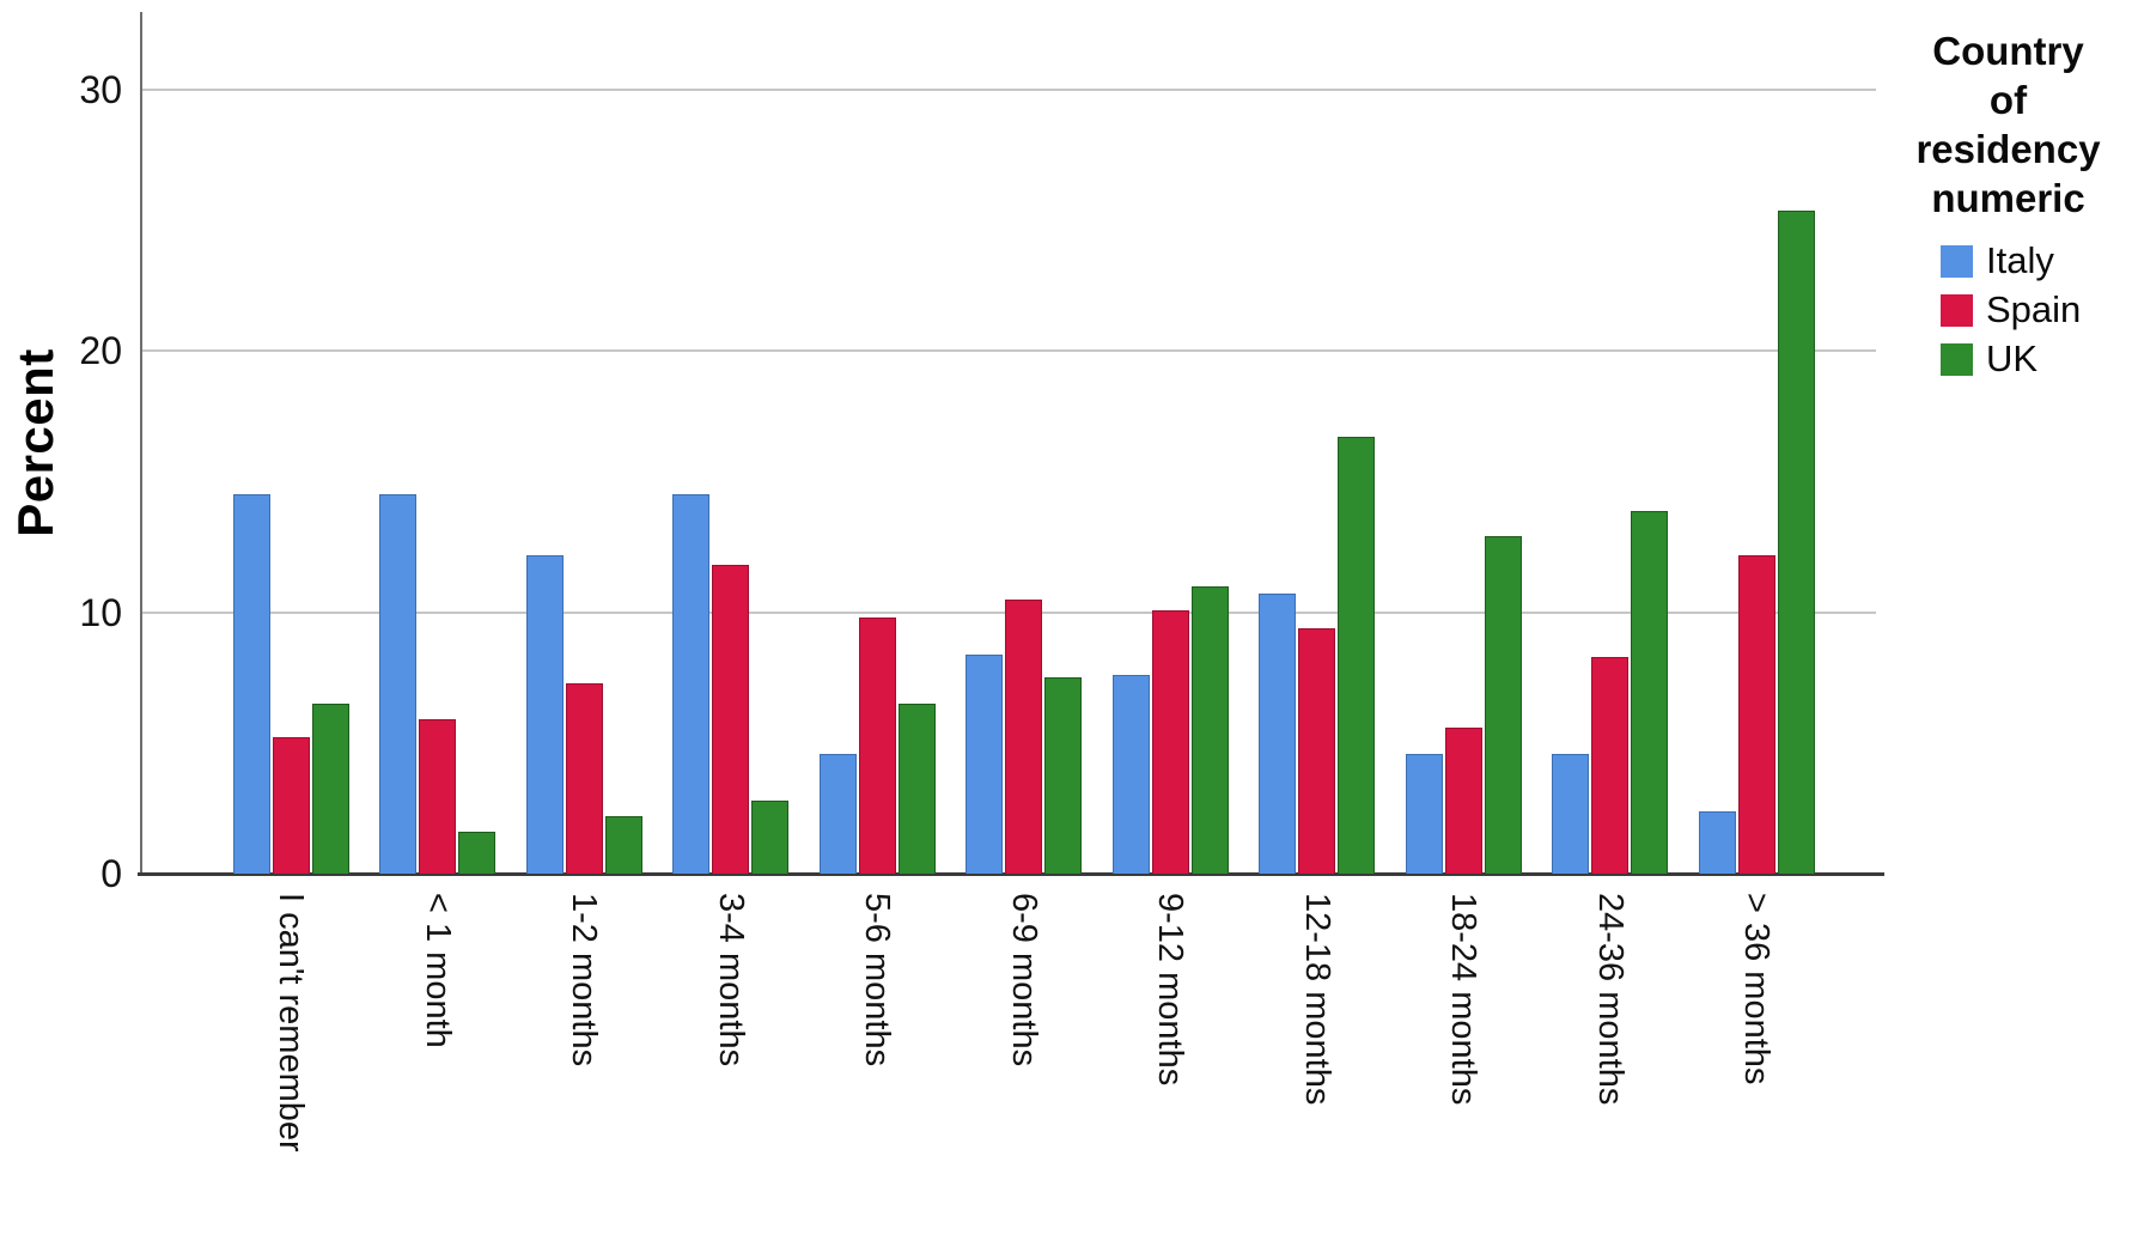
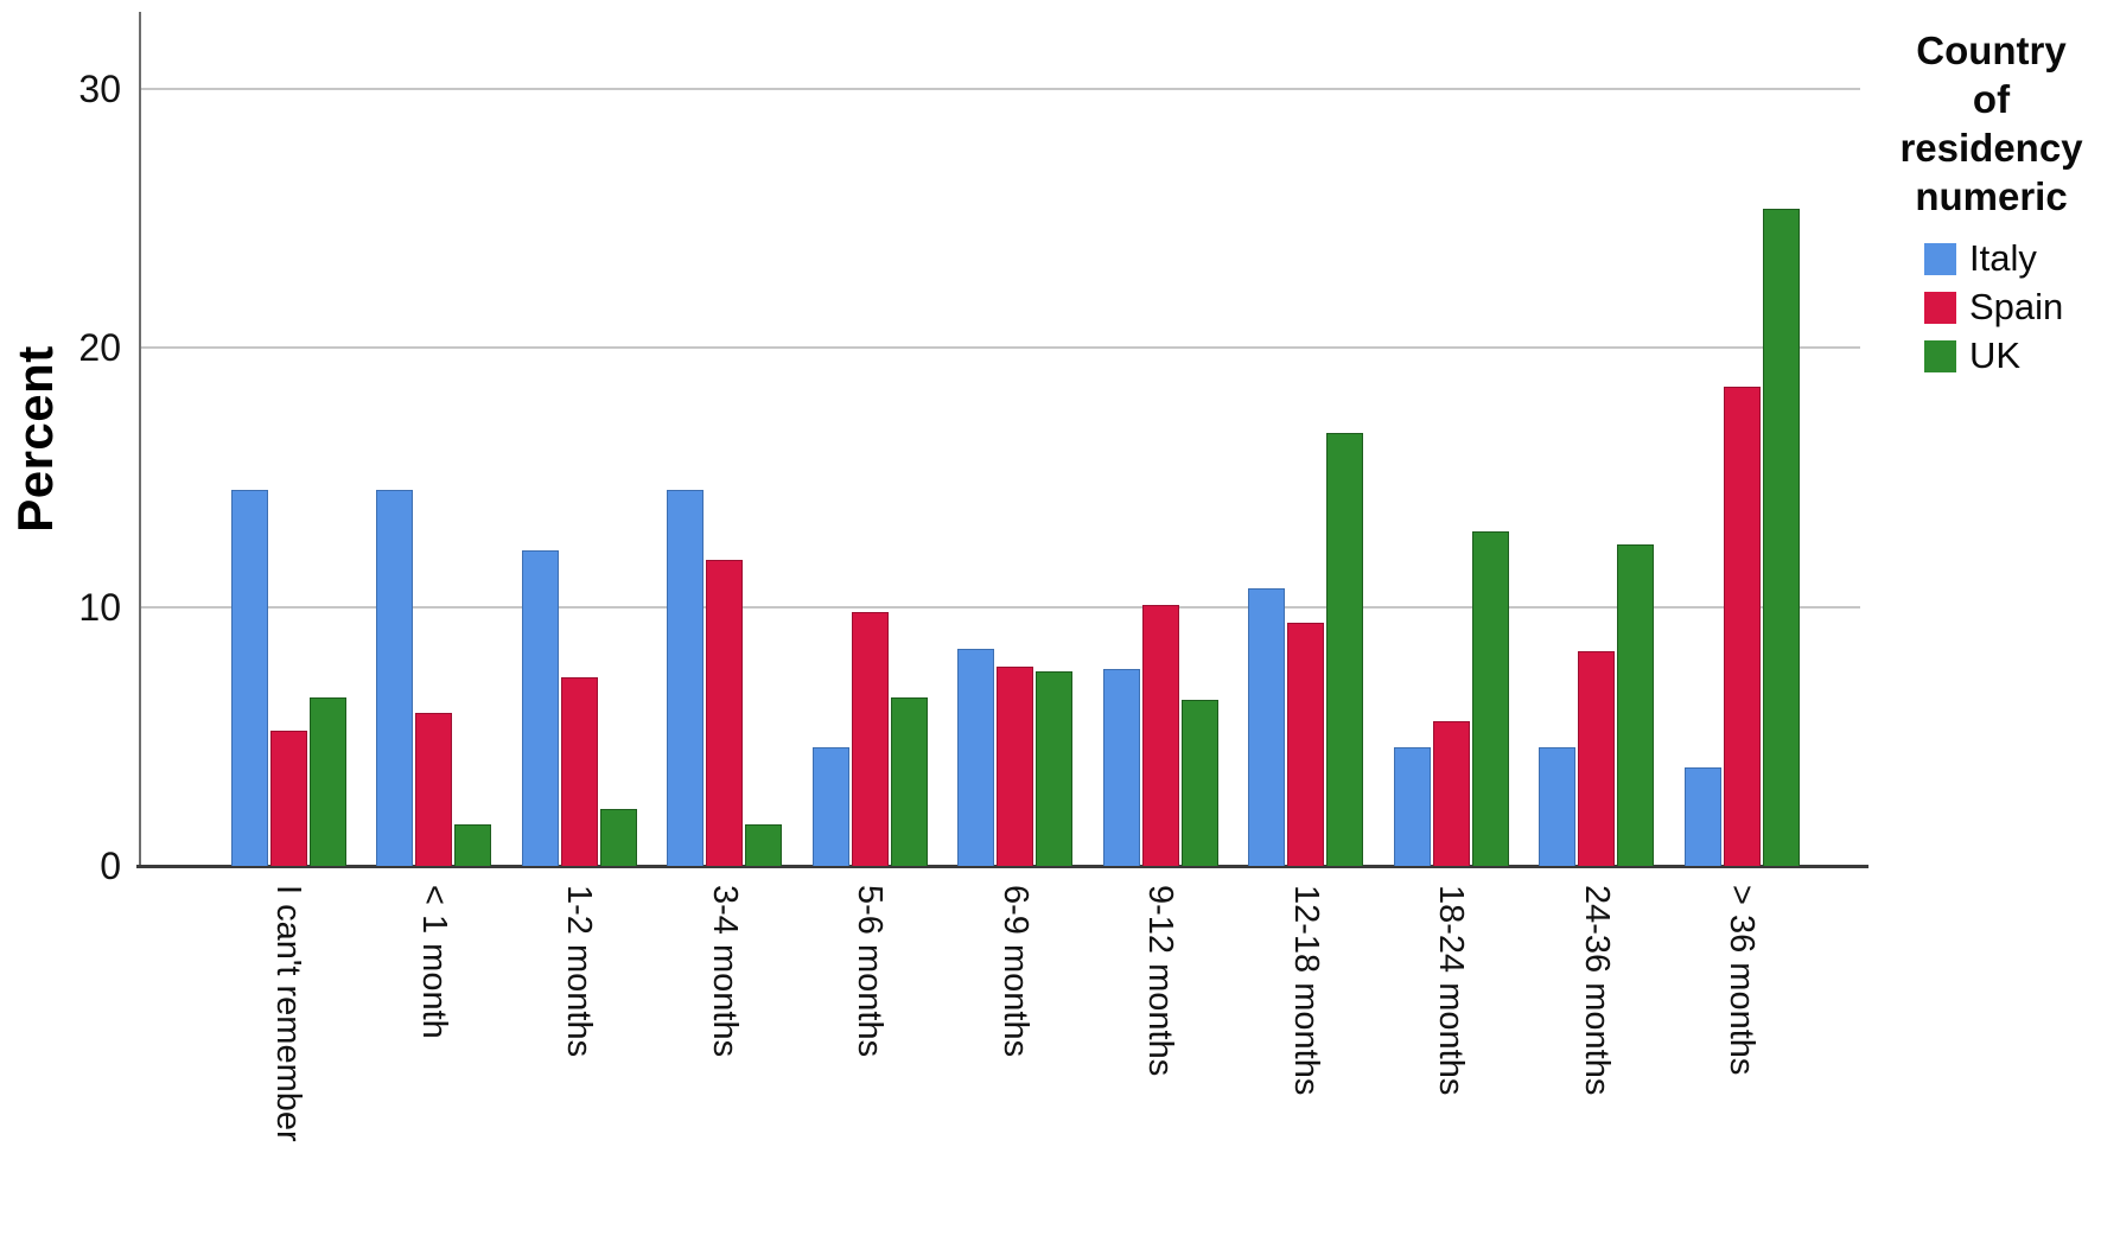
UK/3-4 months: 2.8 -> 1.6
Spain/6-9 months: 10.5 -> 7.7
UK/9-12 months: 11.0 -> 6.4
UK/24-36 months: 13.9 -> 12.4
Italy/> 36 months: 2.4 -> 3.8
Spain/> 36 months: 12.2 -> 18.5
